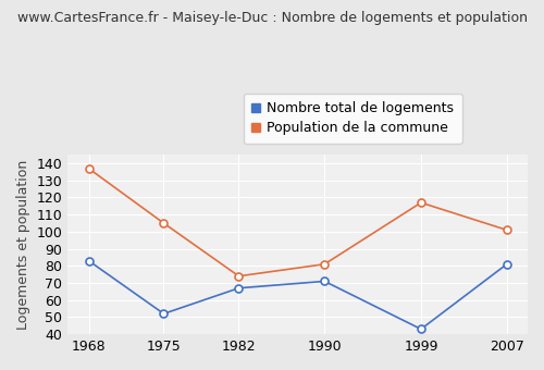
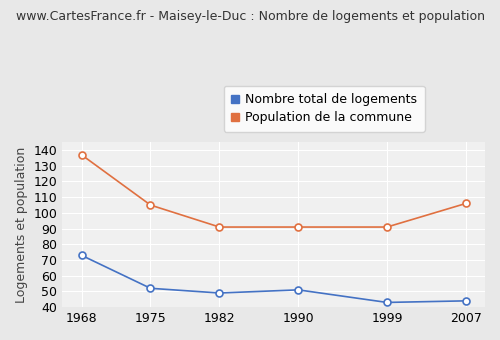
Nombre total de logements/1968: 83 -> 73
Nombre total de logements/1982: 67 -> 49
Population de la commune/1982: 74 -> 91
Nombre total de logements/1990: 71 -> 51
Population de la commune/1990: 81 -> 91
Population de la commune/1999: 117 -> 91
Nombre total de logements/2007: 81 -> 44
Population de la commune/2007: 101 -> 106
